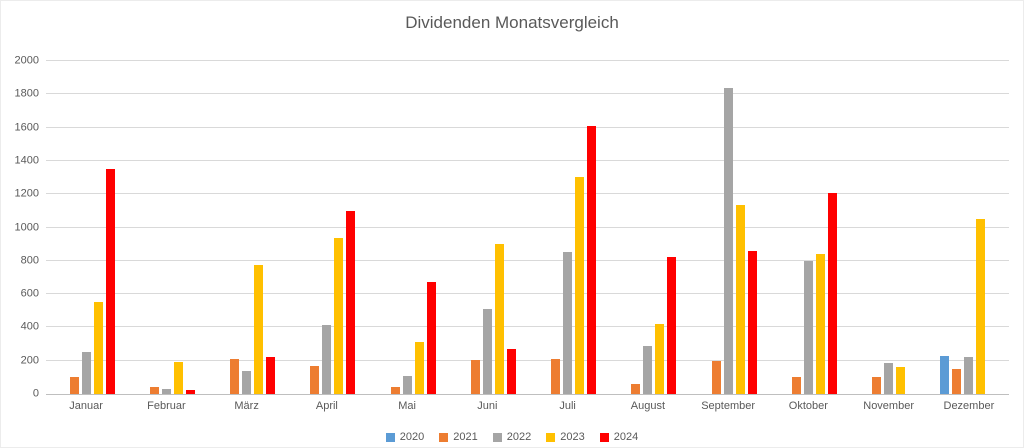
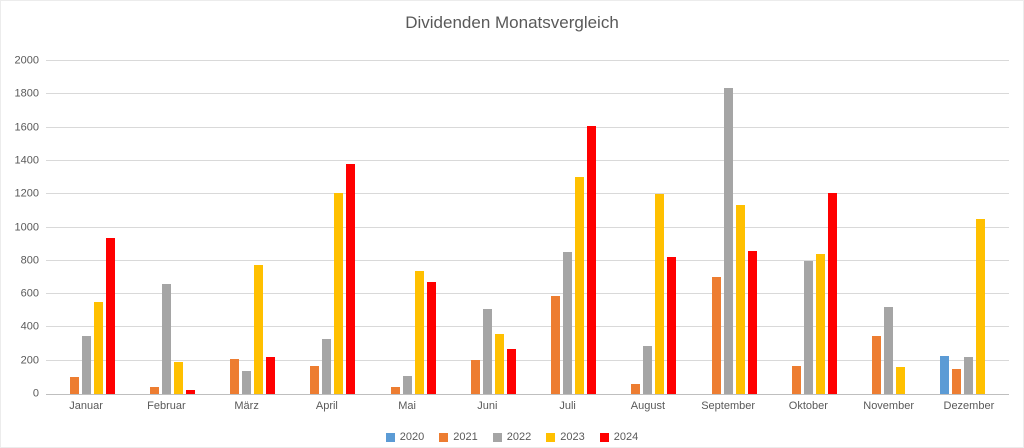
2022/Januar: 250 -> 350
2024/Januar: 1350 -> 940
2022/Februar: 30 -> 660
2022/April: 420 -> 330
2023/April: 940 -> 1210
2024/April: 1100 -> 1380
2023/Mai: 310 -> 740
2023/Juni: 900 -> 360
2021/Juli: 210 -> 590
2023/August: 420 -> 1200
2021/September: 200 -> 700
2021/Oktober: 100 -> 170
2021/November: 100 -> 350
2022/November: 180 -> 520
